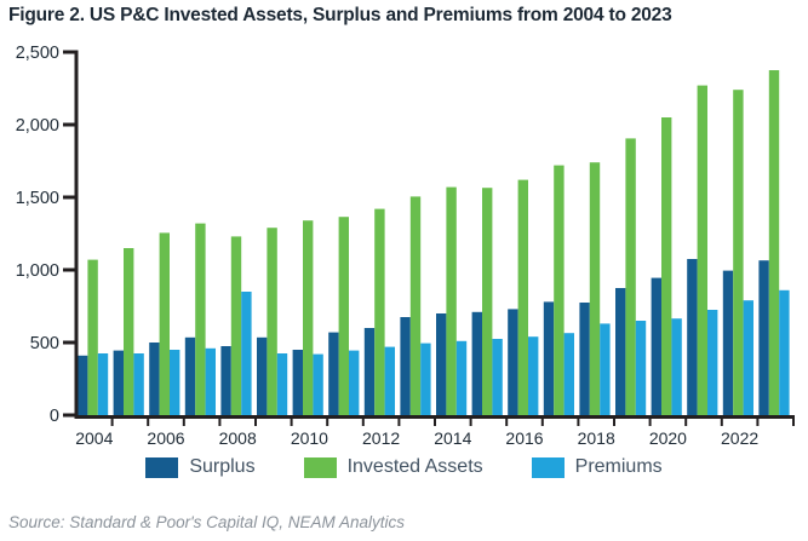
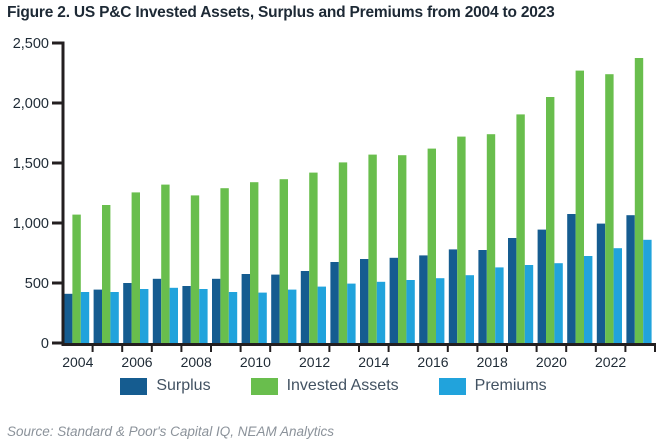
Premiums/2008: 850 -> 450
Surplus/2010: 450 -> 580
